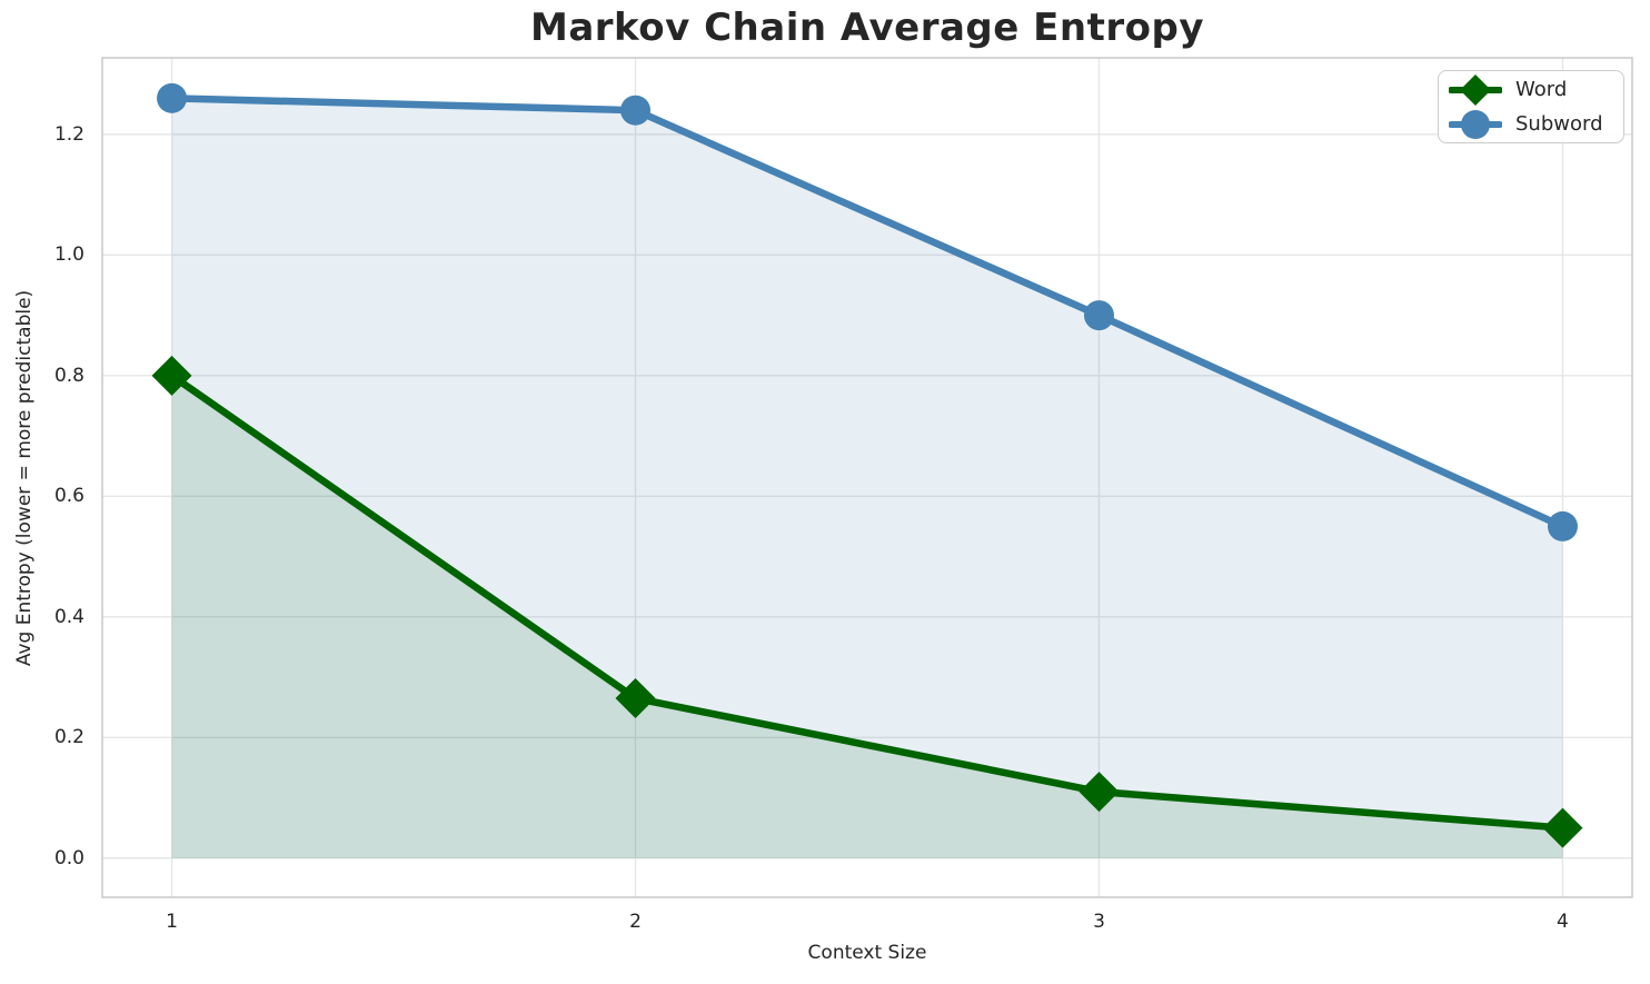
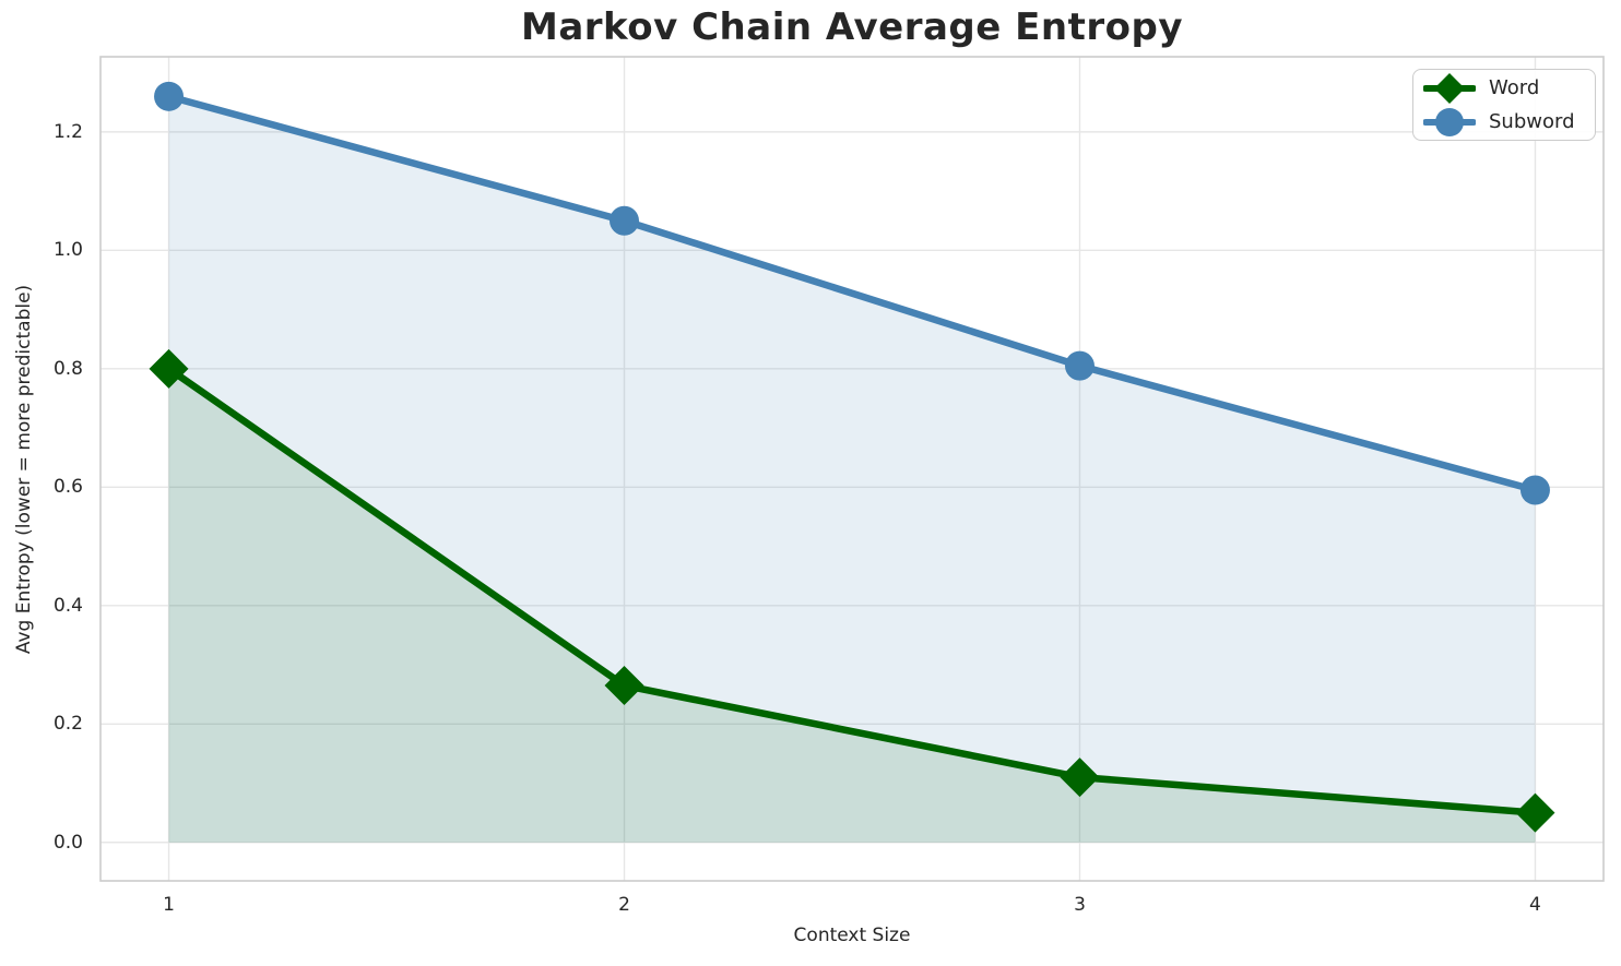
Subword/2: 1.24 -> 1.05
Subword/3: 0.90 -> 0.81
Subword/4: 0.55 -> 0.59
